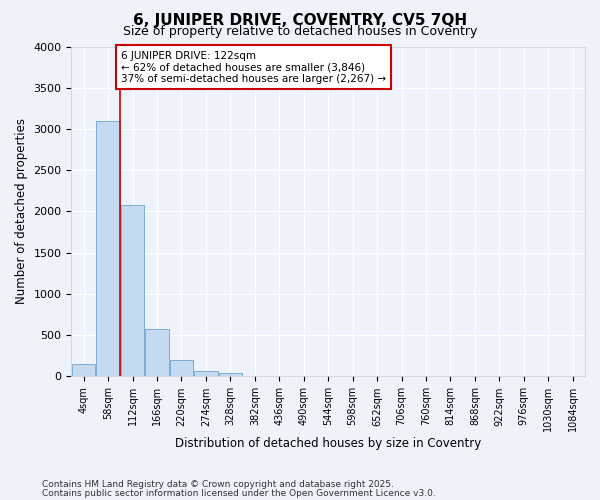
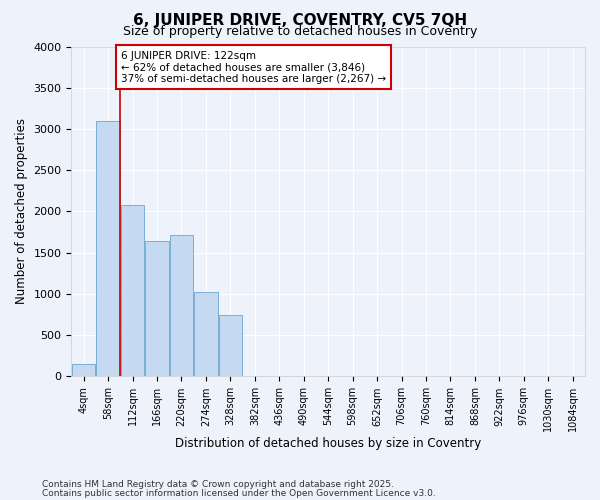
166sqm: 580 -> 1640
220sqm: 200 -> 1720
274sqm: 70 -> 1020
328sqm: 40 -> 740
